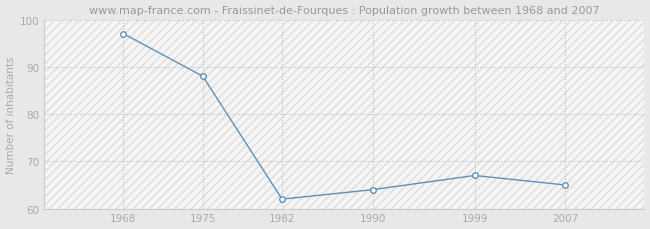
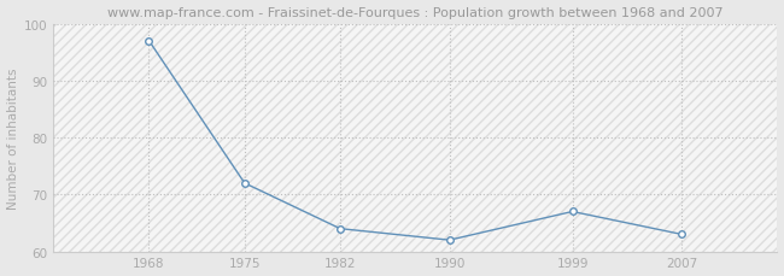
1975: 88 -> 72
1982: 62 -> 64
1990: 64 -> 62
2007: 65 -> 63
